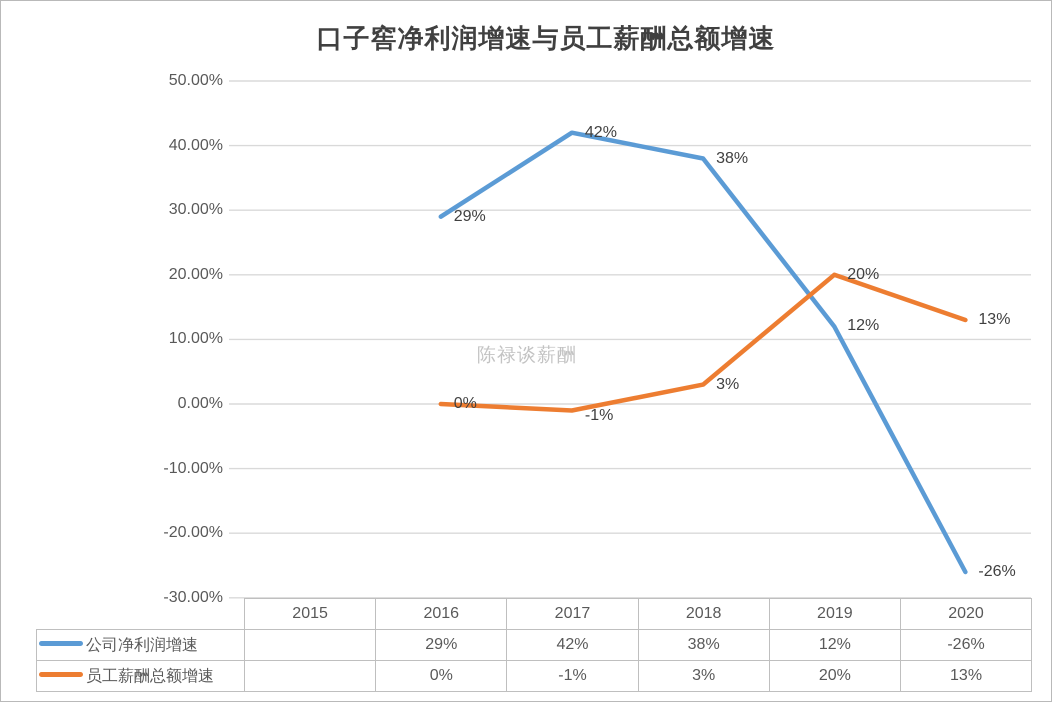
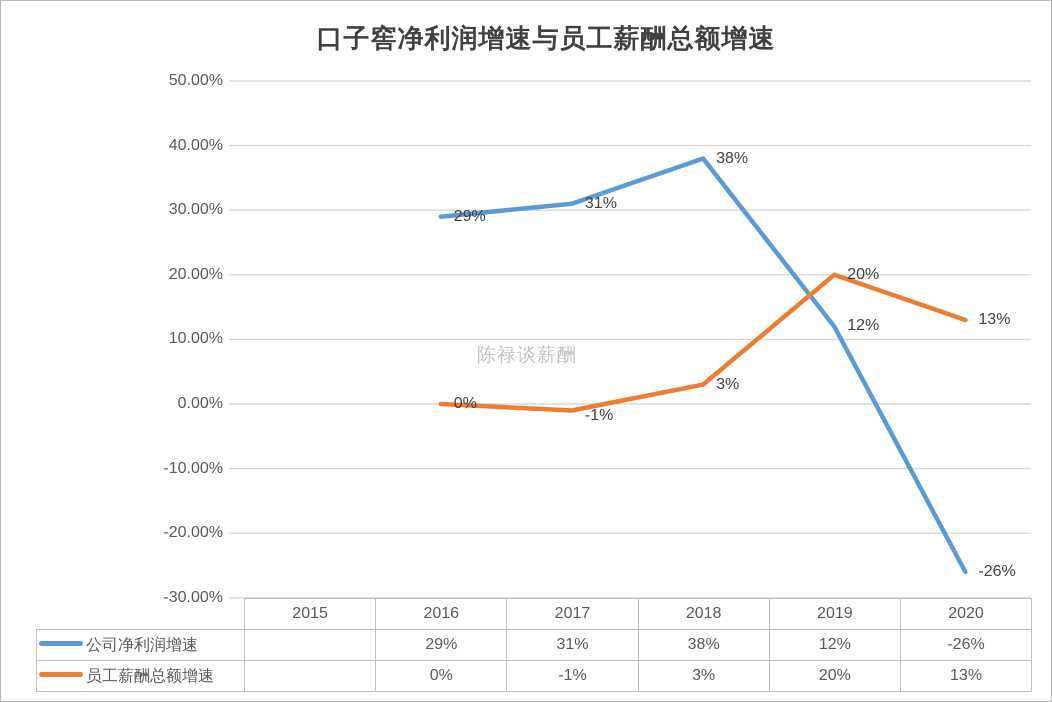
公司净利润增速/2017: 42% -> 31%
